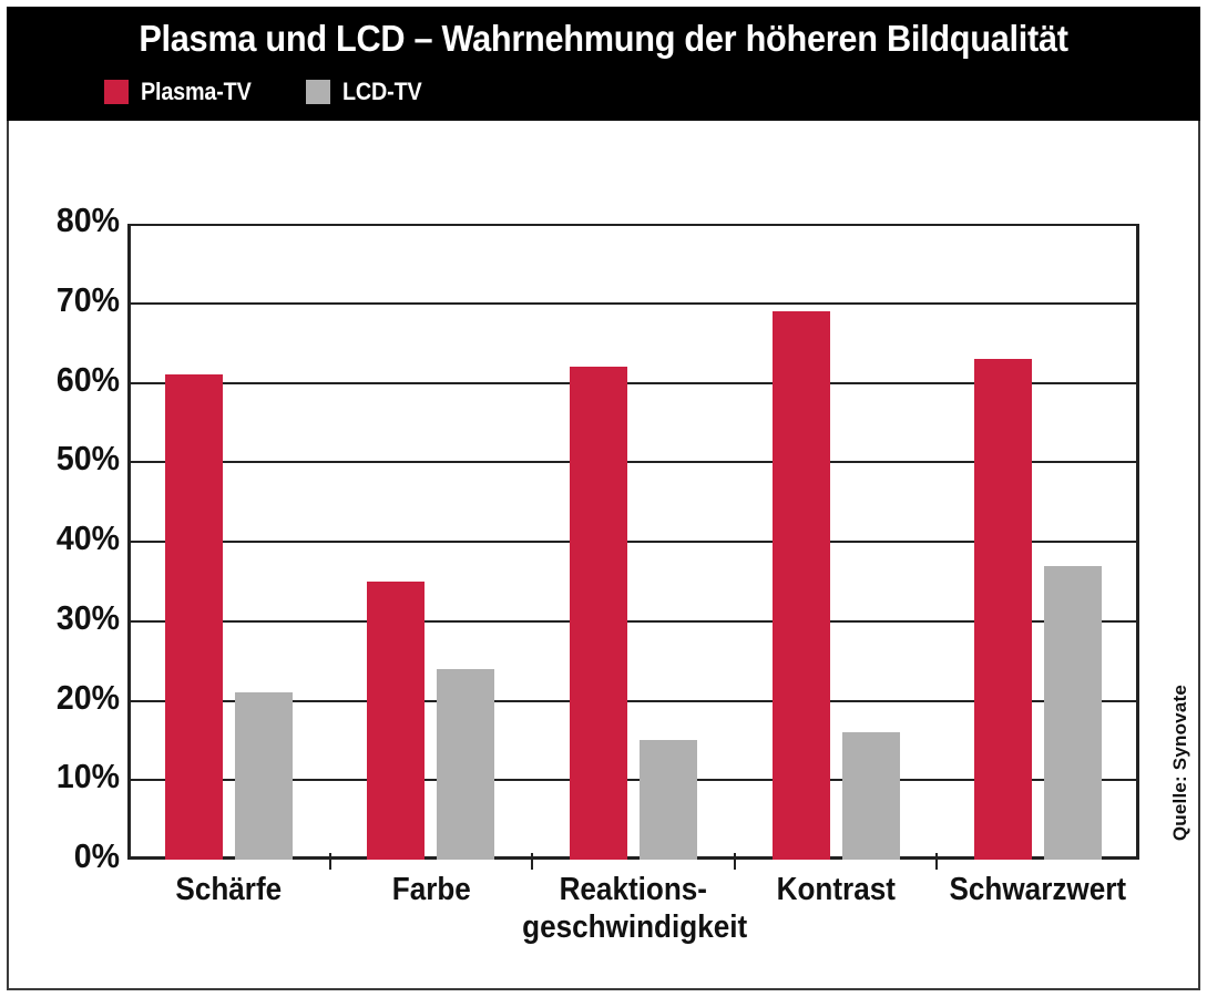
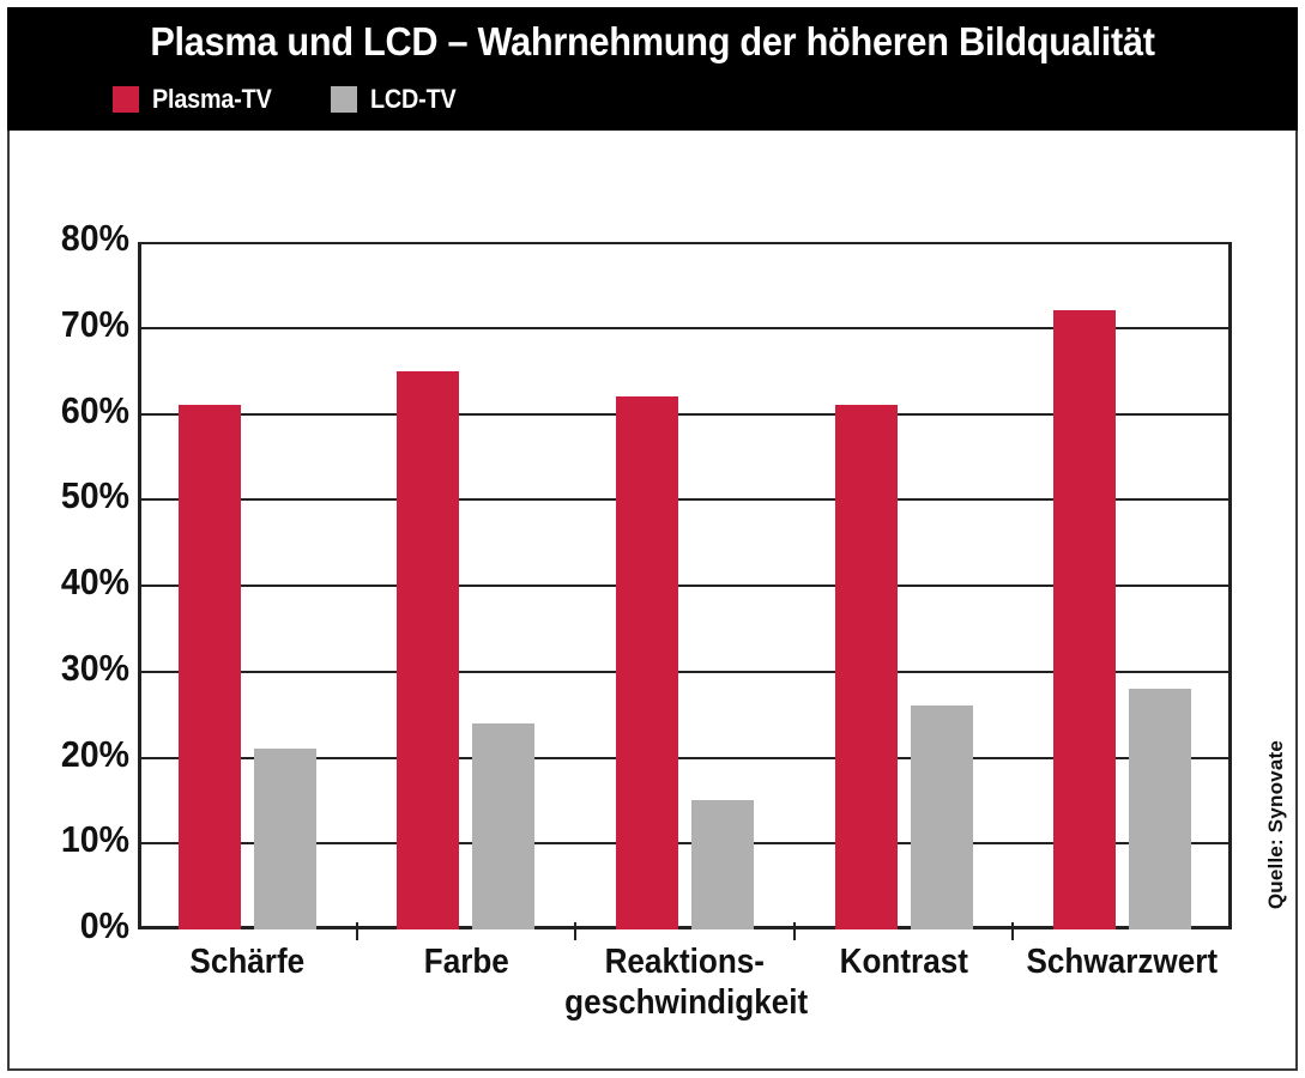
Plasma-TV/Farbe: 35% -> 65%
Plasma-TV/Kontrast: 69% -> 61%
LCD-TV/Kontrast: 16% -> 26%
Plasma-TV/Schwarzwert: 63% -> 72%
LCD-TV/Schwarzwert: 37% -> 28%
